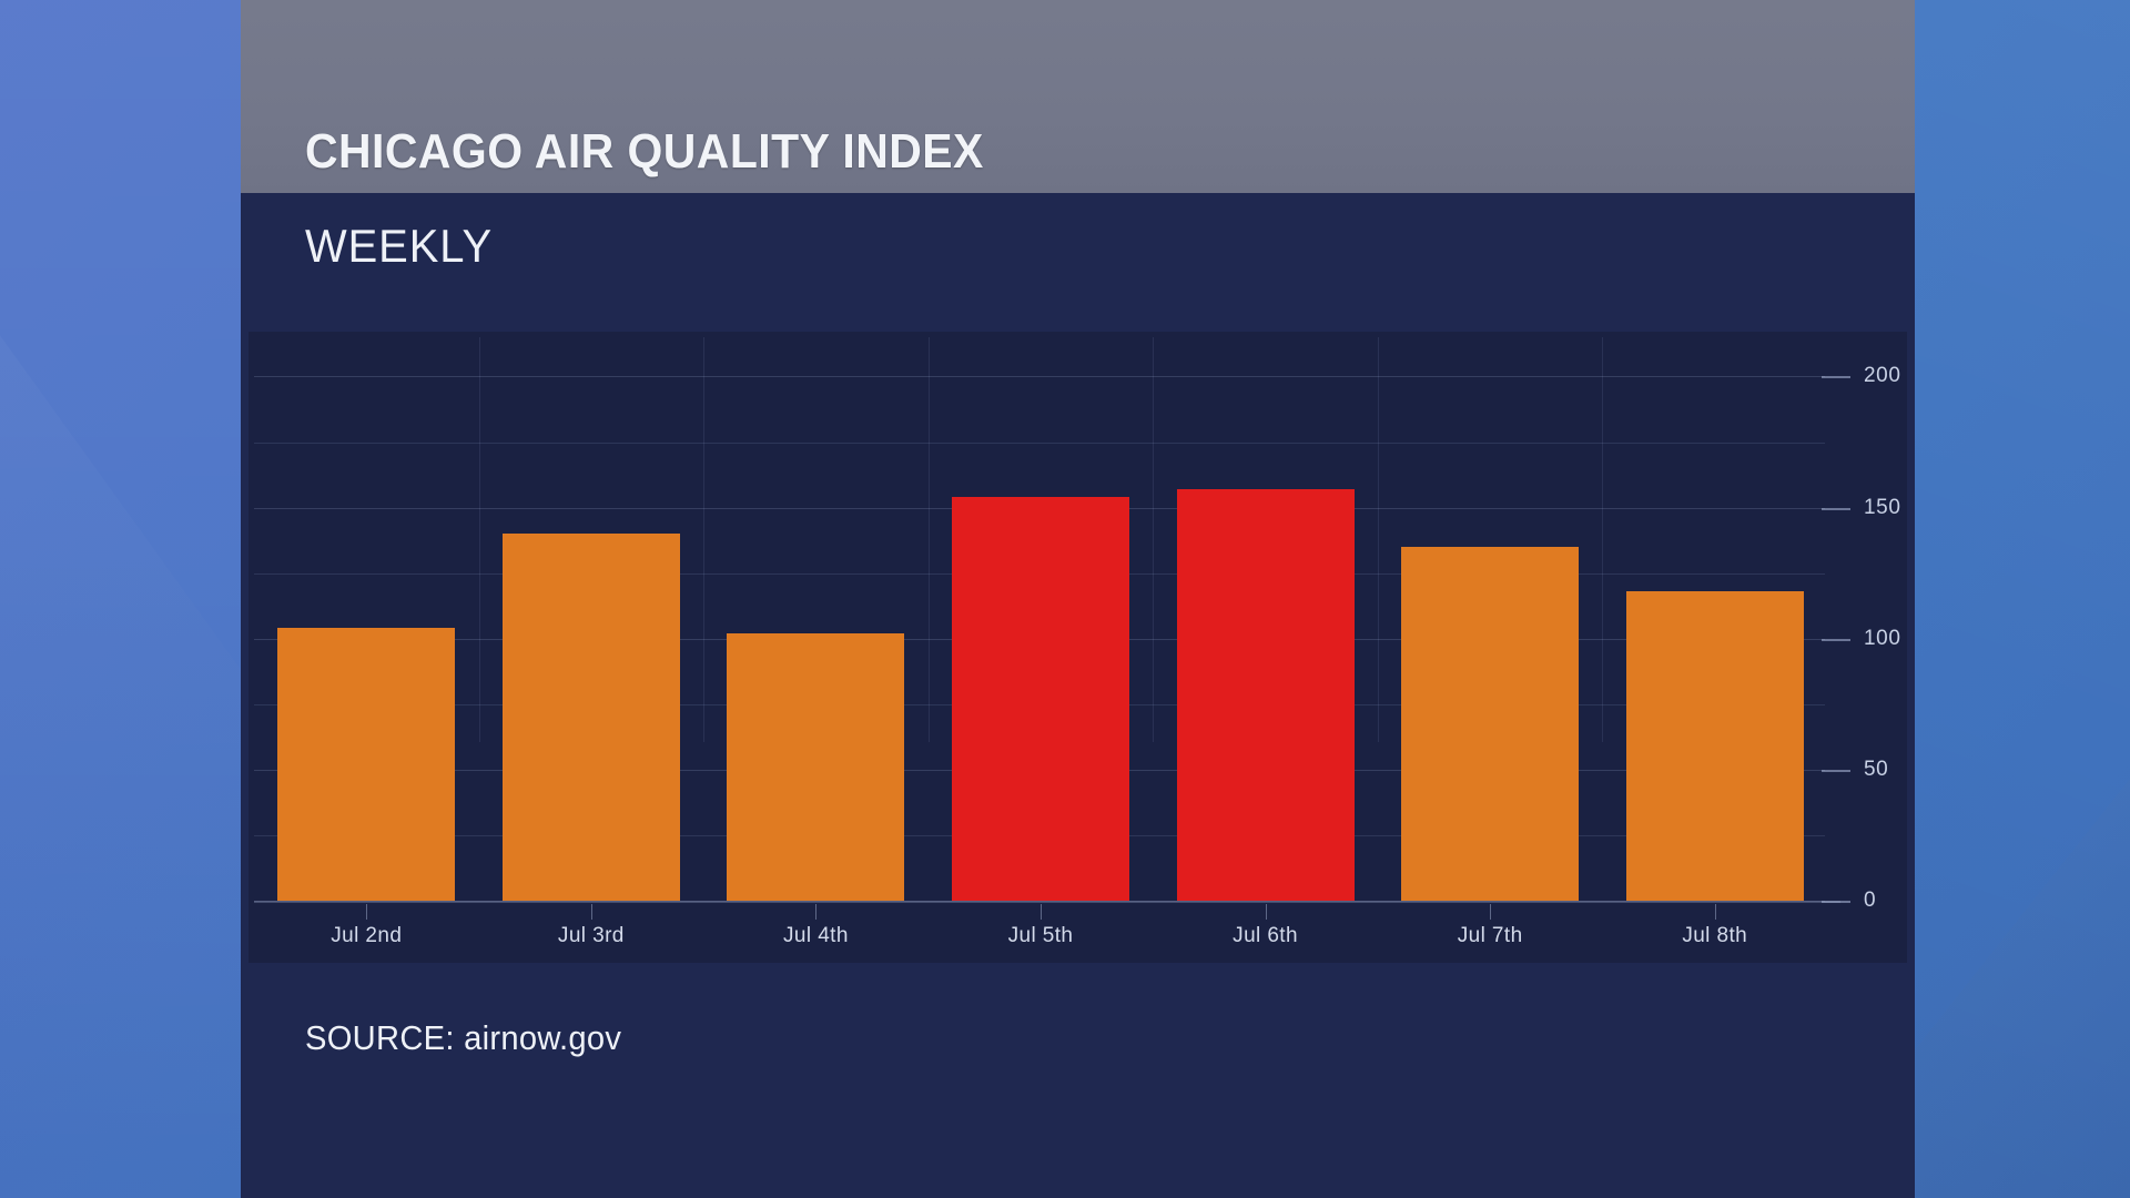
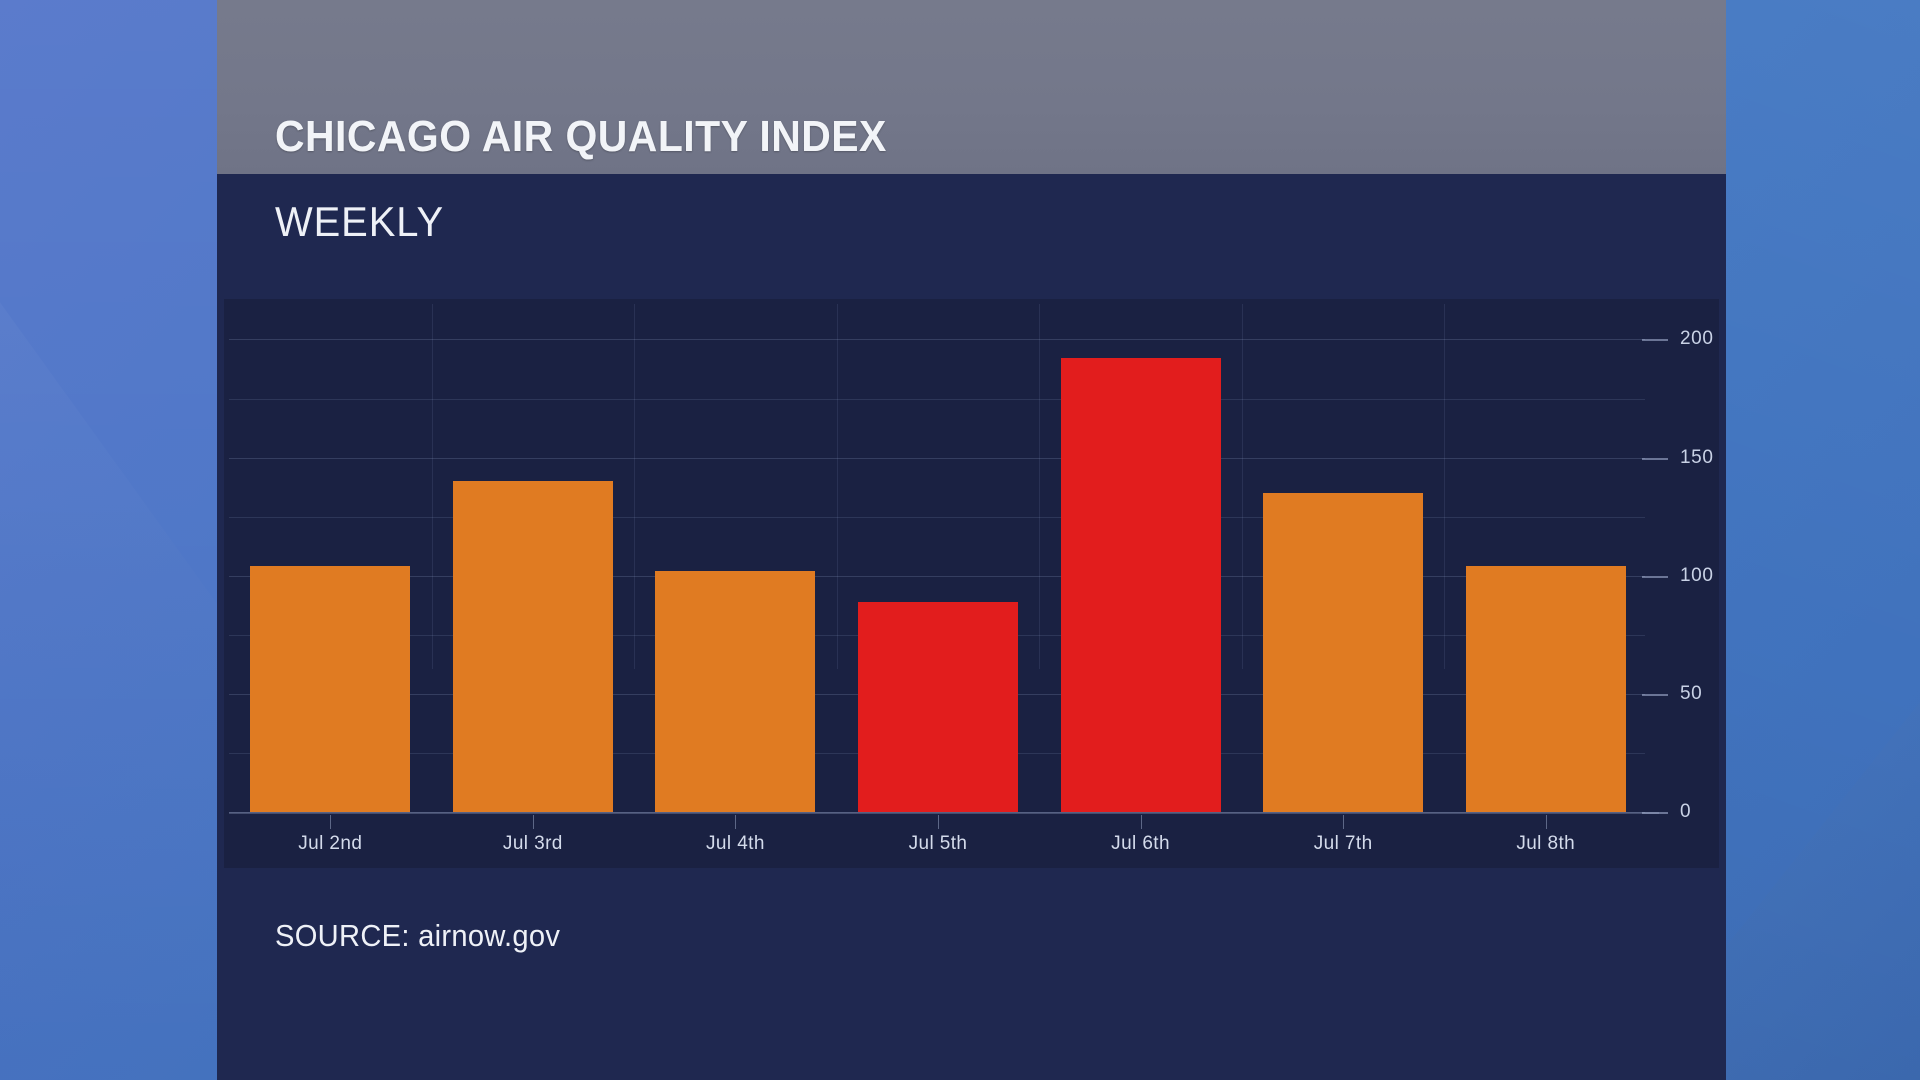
Jul 5th: 154 -> 89
Jul 6th: 157 -> 192
Jul 8th: 118 -> 104
